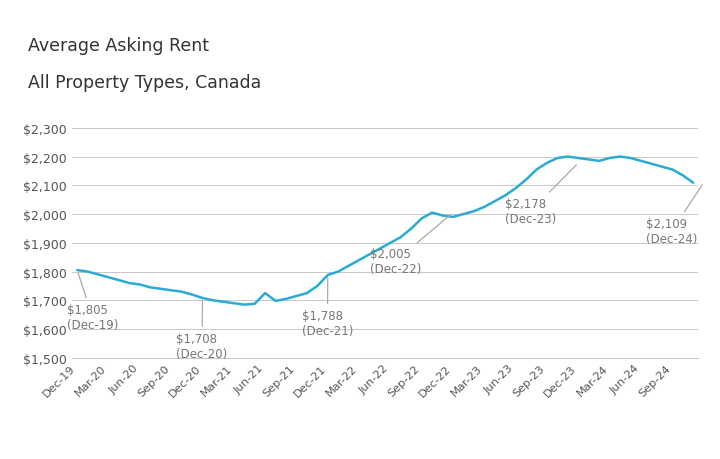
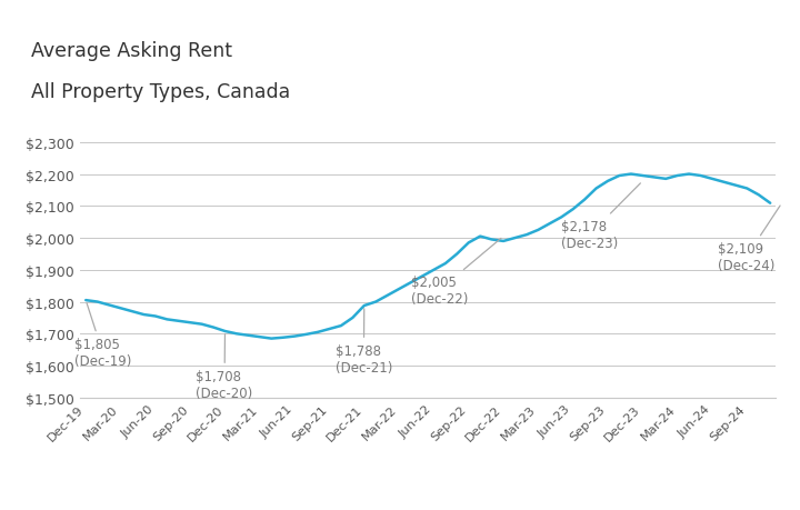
Jun-21: $1,725 -> $1,692
